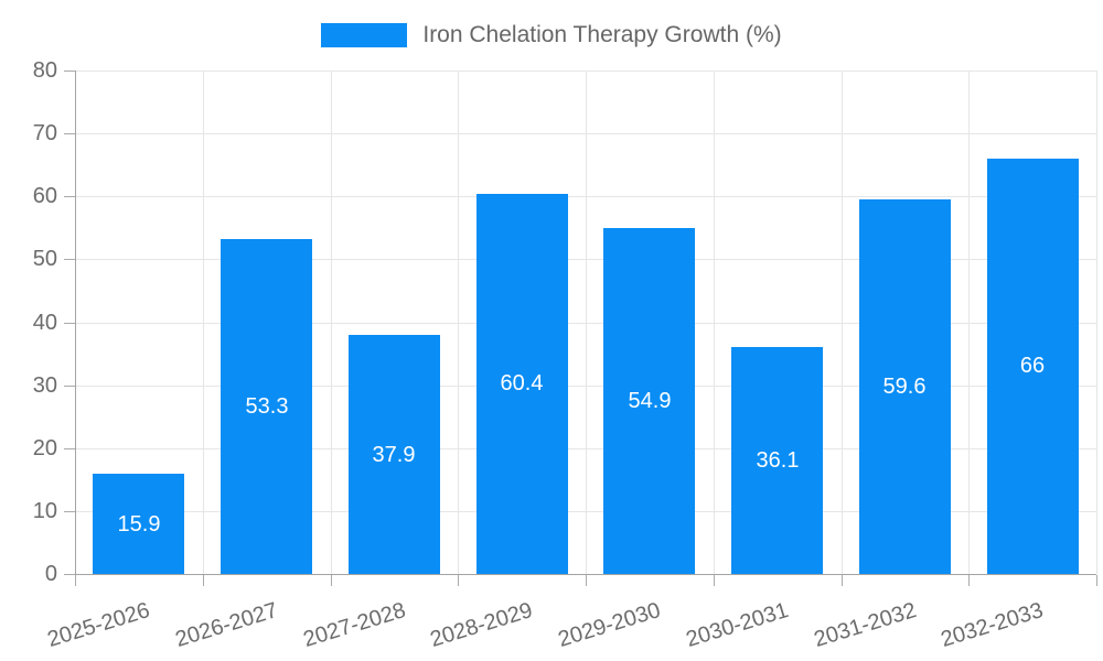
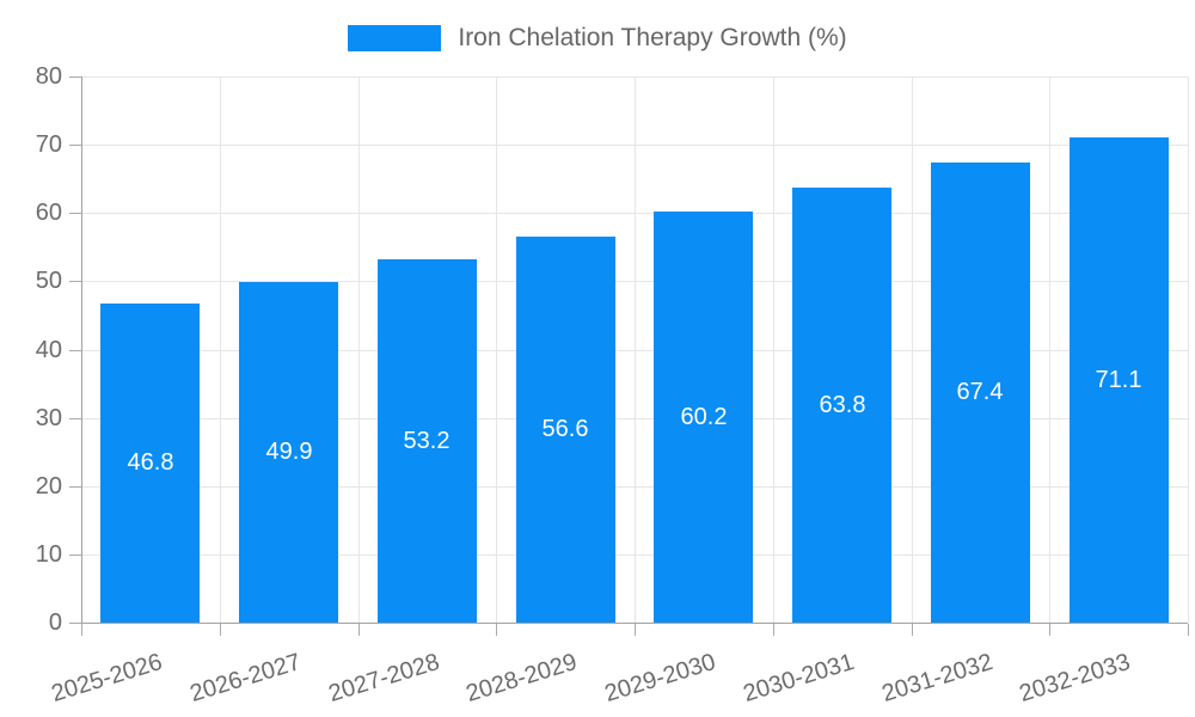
2025-2026: 15.9 -> 46.8
2026-2027: 53.3 -> 49.9
2027-2028: 37.9 -> 53.2
2028-2029: 60.4 -> 56.6
2029-2030: 54.9 -> 60.2
2030-2031: 36.1 -> 63.8
2031-2032: 59.6 -> 67.4
2032-2033: 66 -> 71.1
